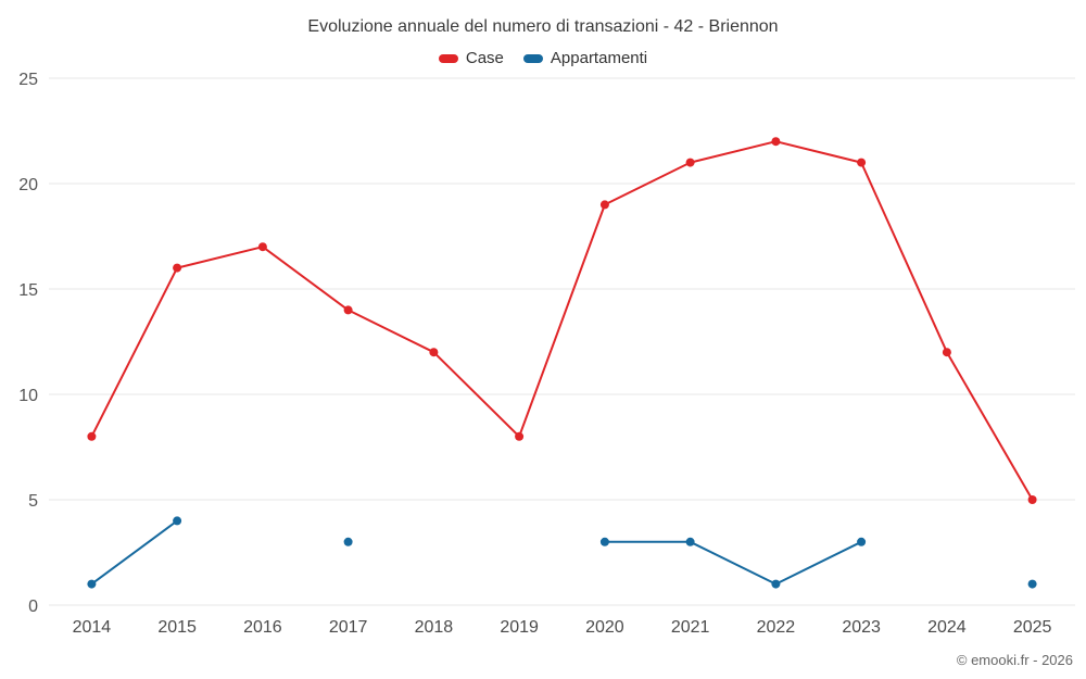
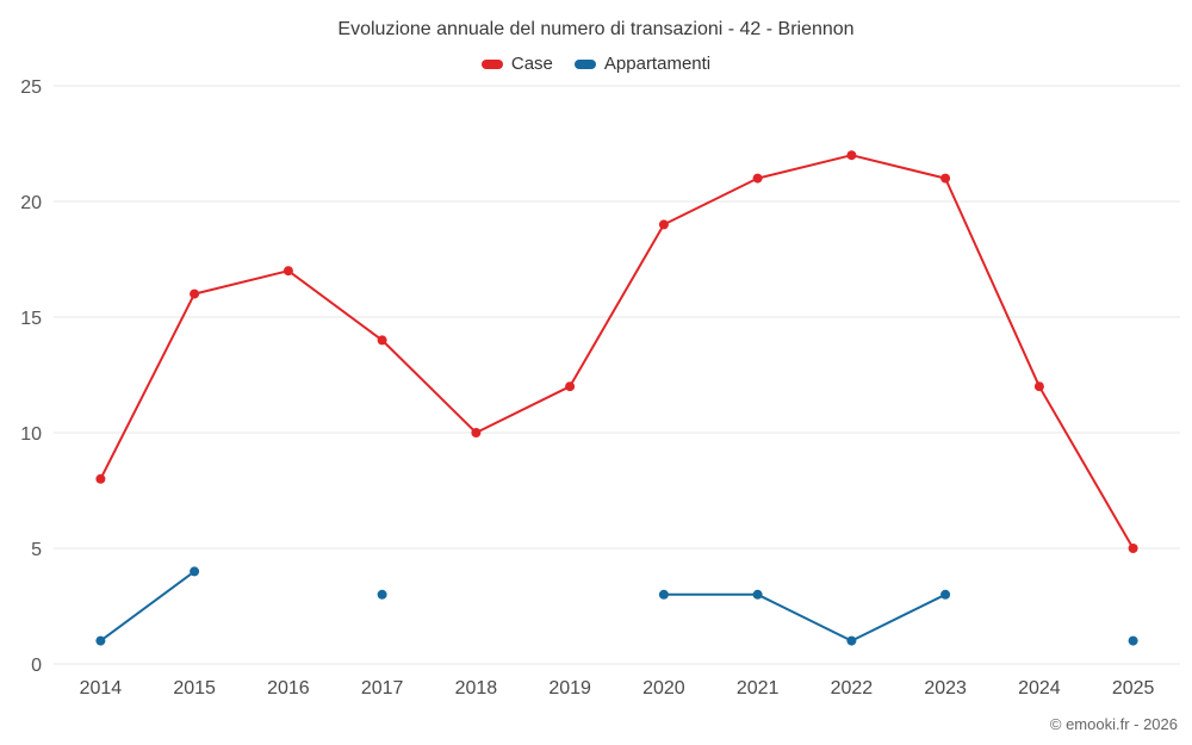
Case/2018: 12 -> 10
Case/2019: 8 -> 12
